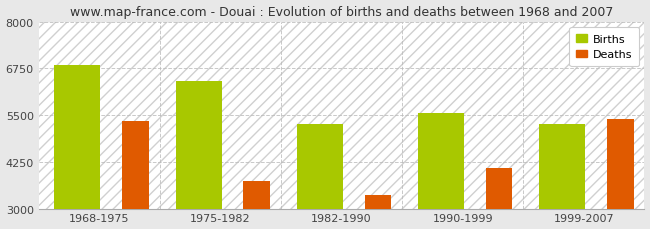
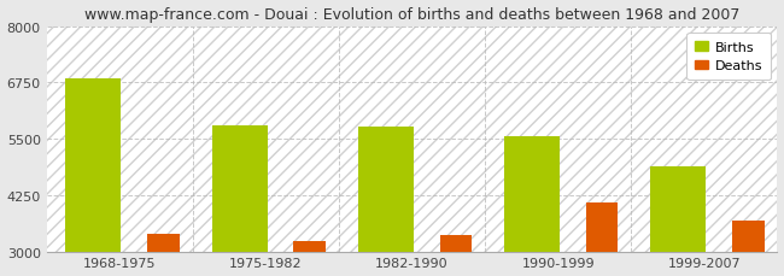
Deaths/1968-1975: 5350 -> 3380
Births/1975-1982: 6400 -> 5800
Deaths/1975-1982: 3750 -> 3220
Births/1982-1990: 5250 -> 5760
Births/1999-2007: 5250 -> 4880
Deaths/1999-2007: 5400 -> 3680
